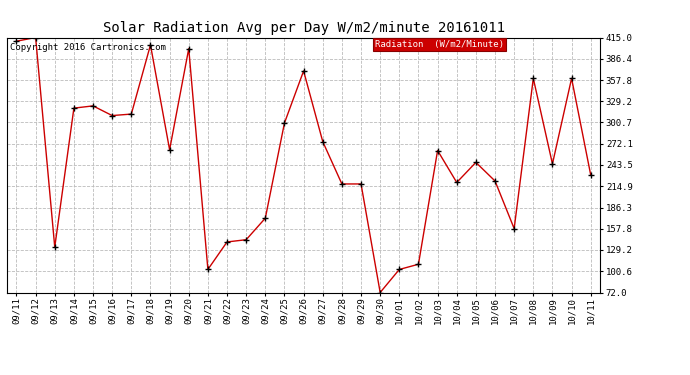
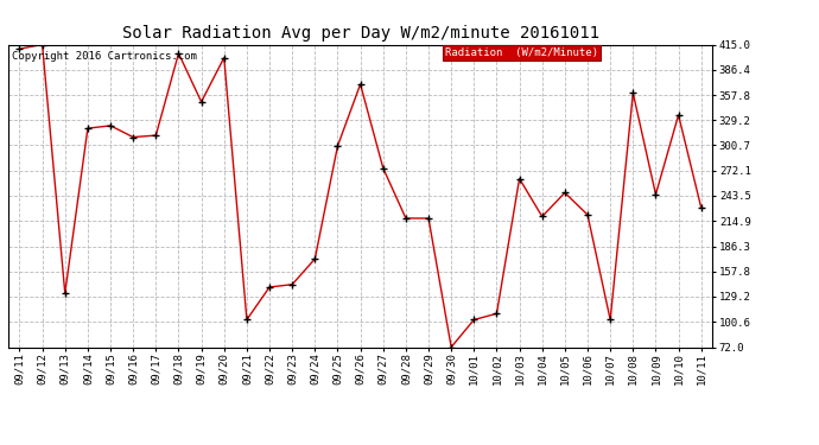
09/19: 264 -> 350
10/07: 158 -> 103
10/10: 360 -> 335
